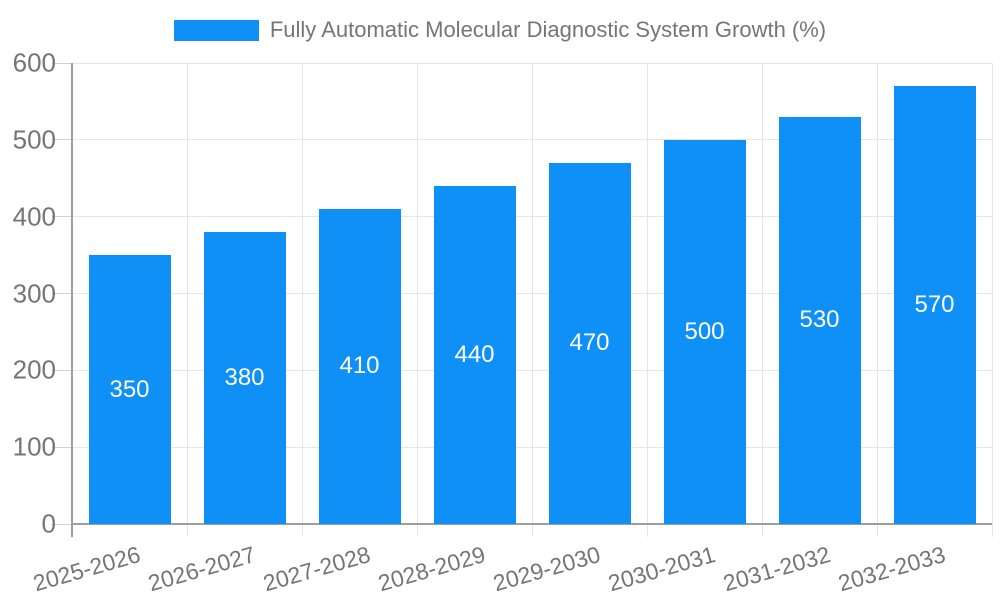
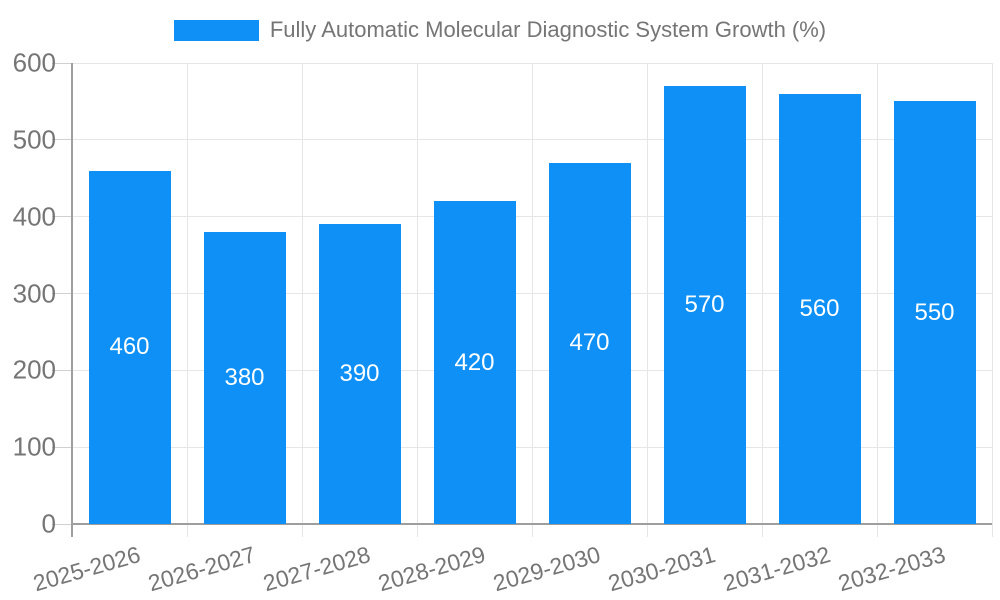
2025-2026: 350 -> 460
2027-2028: 410 -> 390
2028-2029: 440 -> 420
2030-2031: 500 -> 570
2031-2032: 530 -> 560
2032-2033: 570 -> 550
